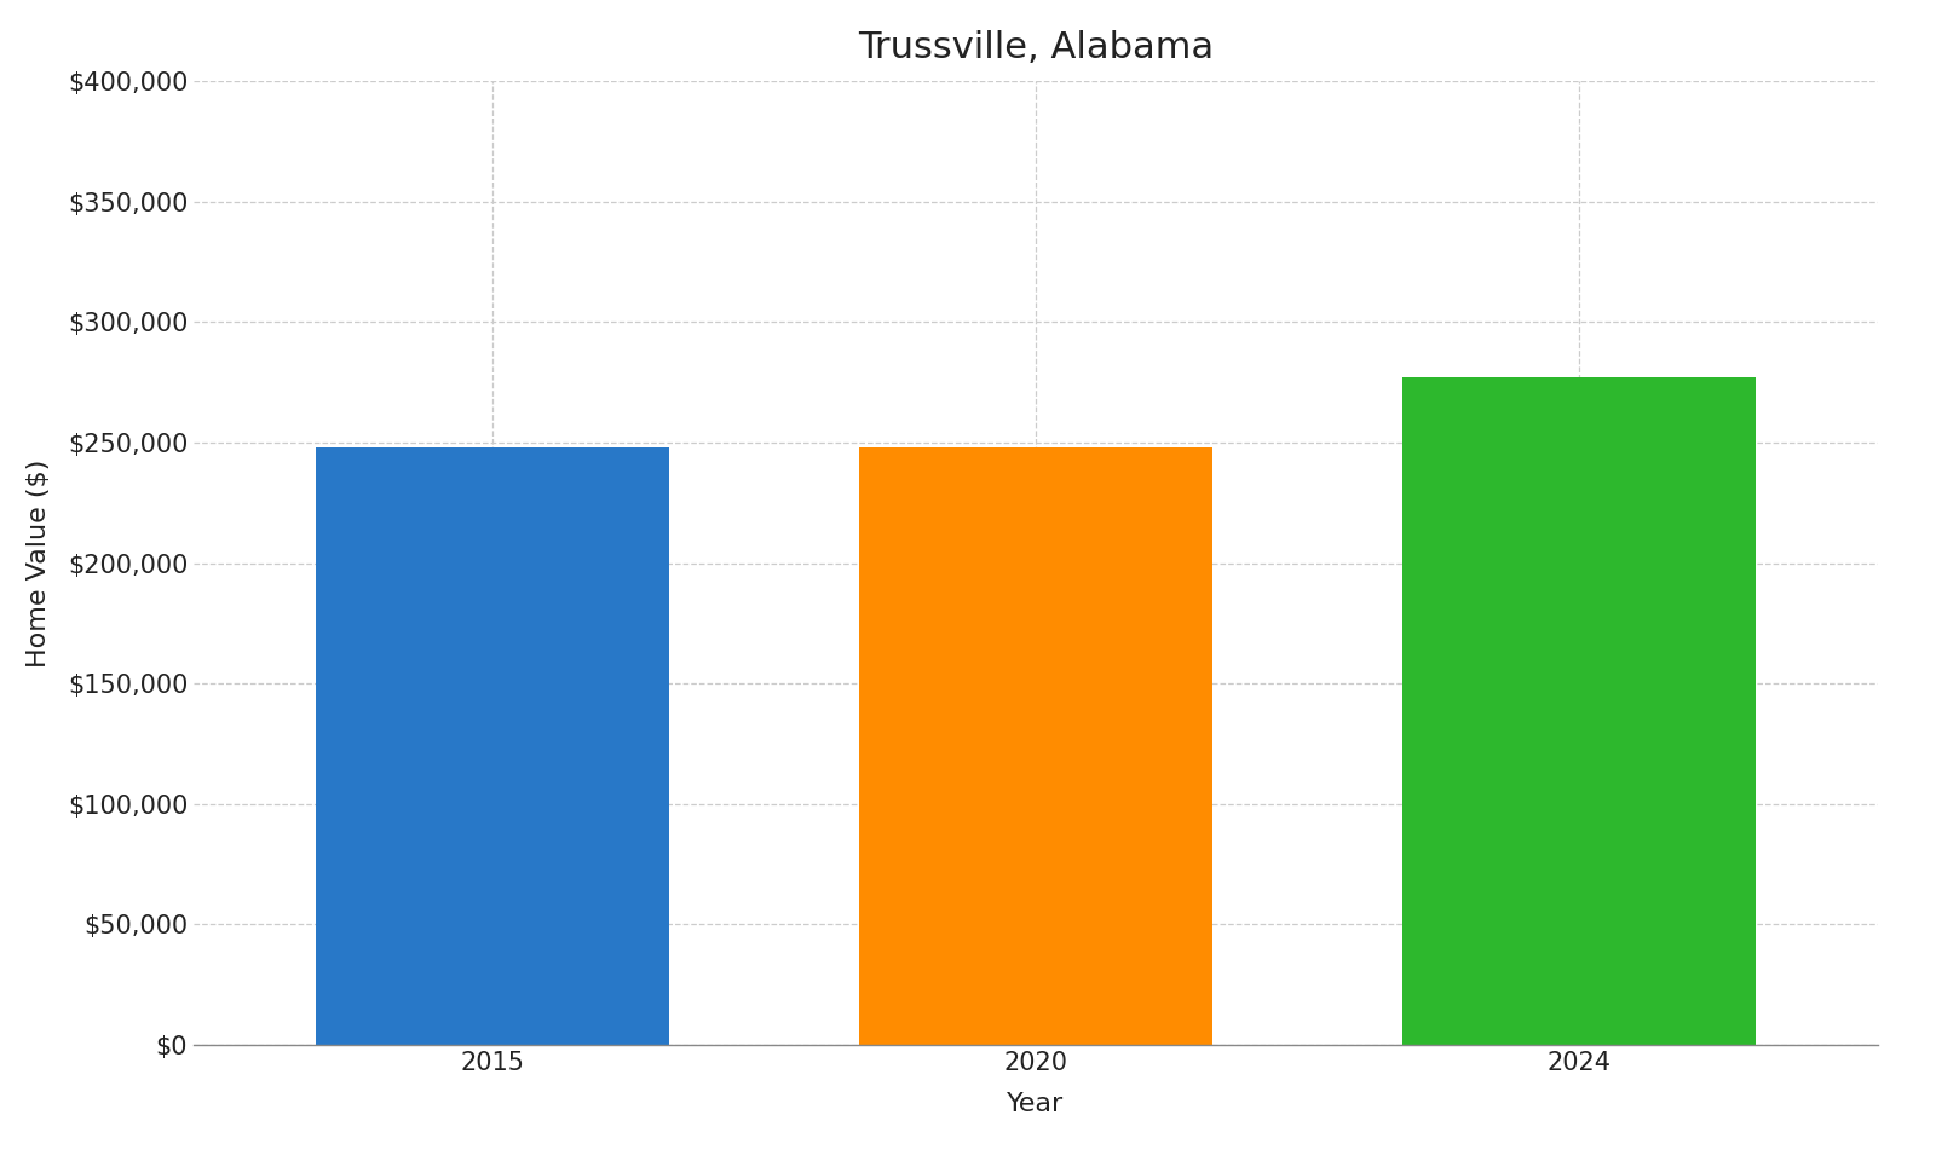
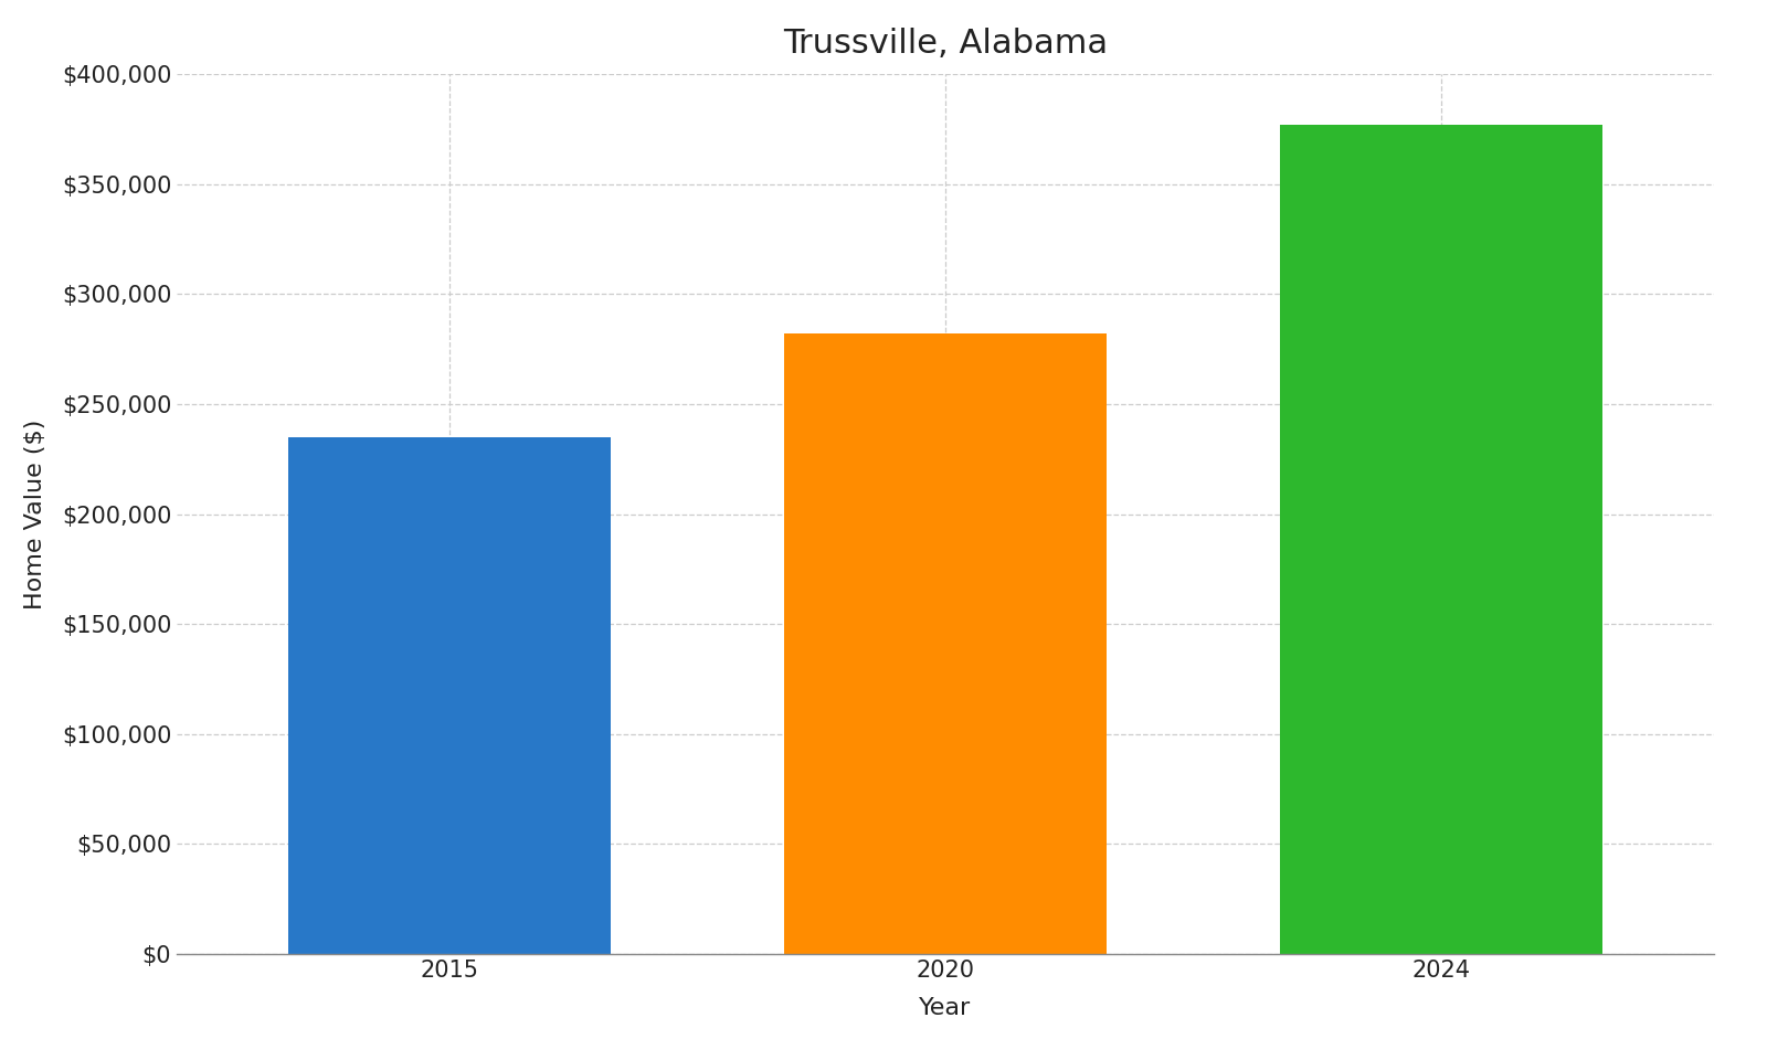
2015: $248,000 -> $235,000
2020: $248,000 -> $282,000
2024: $277,000 -> $377,000
